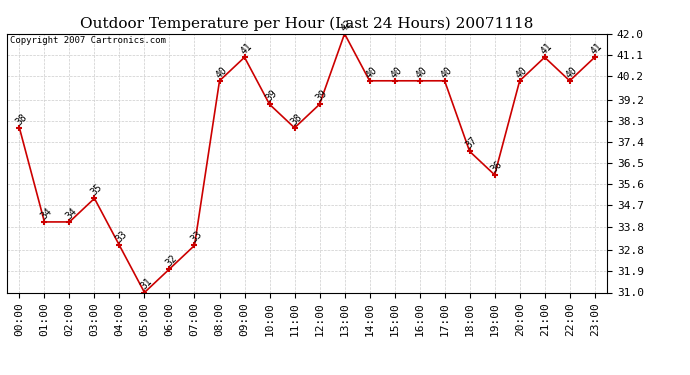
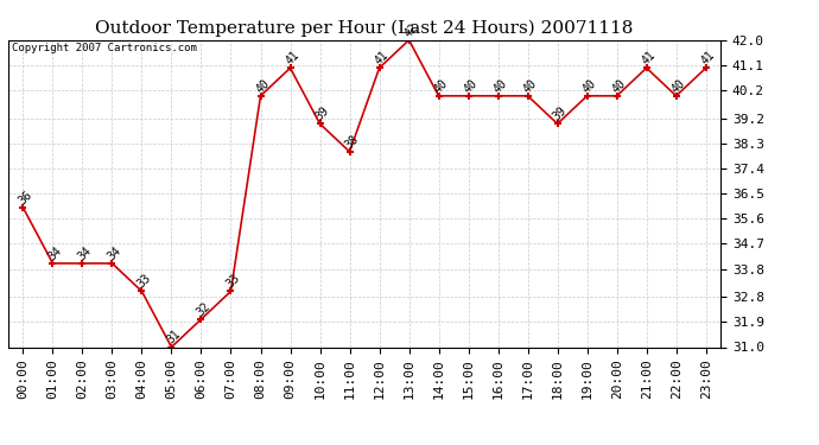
00:00: 38 -> 36
03:00: 35 -> 34
12:00: 39 -> 41
18:00: 37 -> 39
19:00: 36 -> 40
